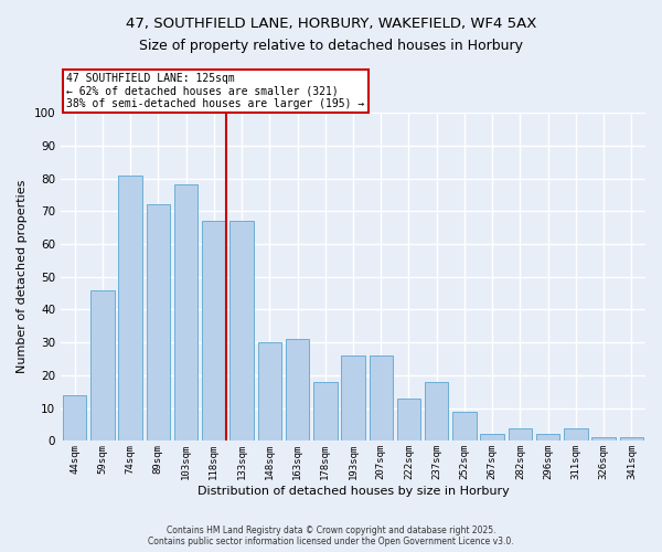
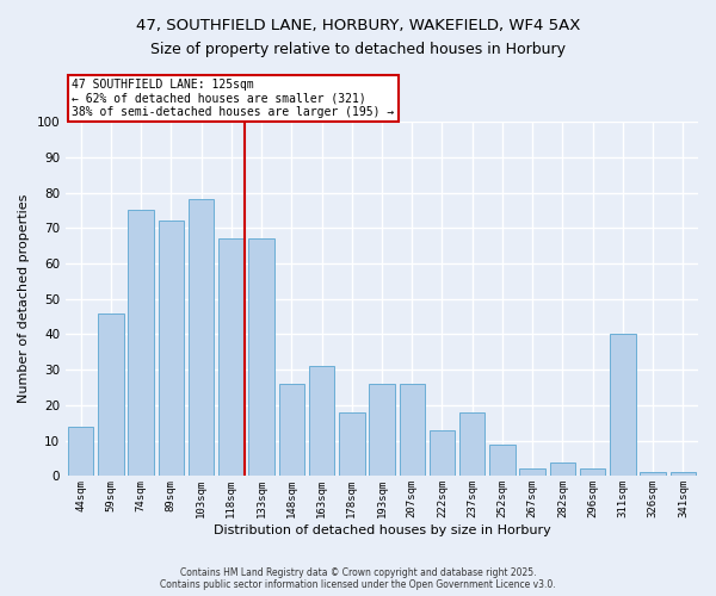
74sqm: 81 -> 75
148sqm: 30 -> 26
311sqm: 4 -> 40
